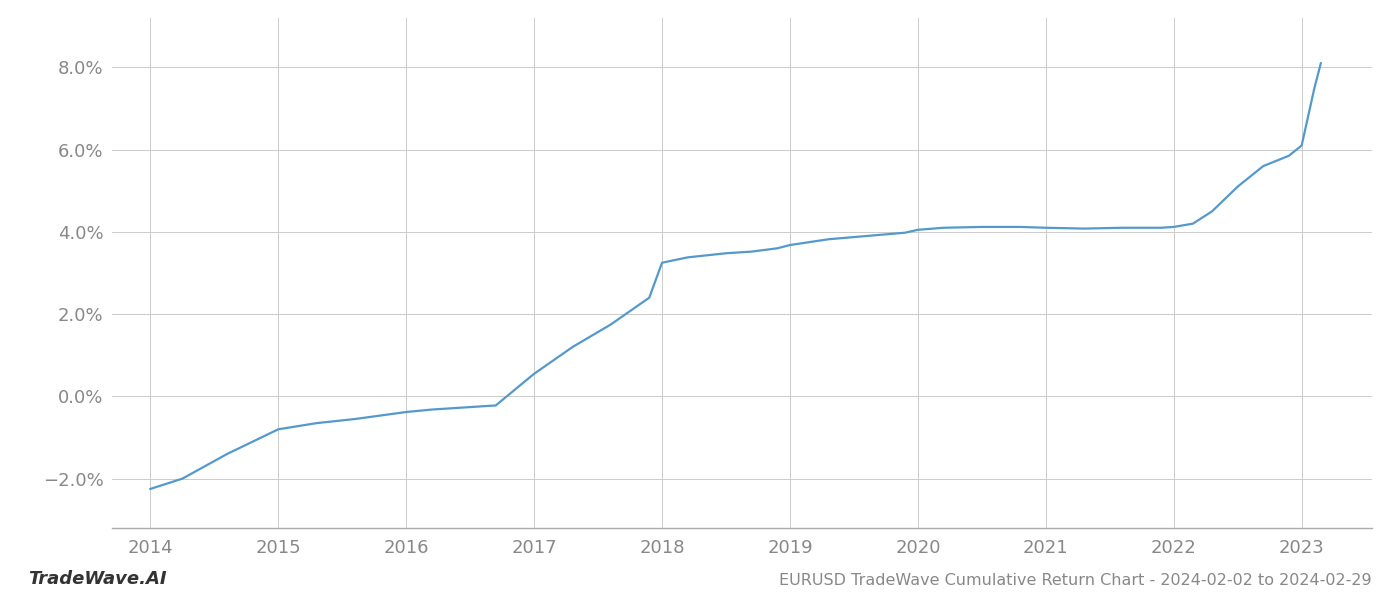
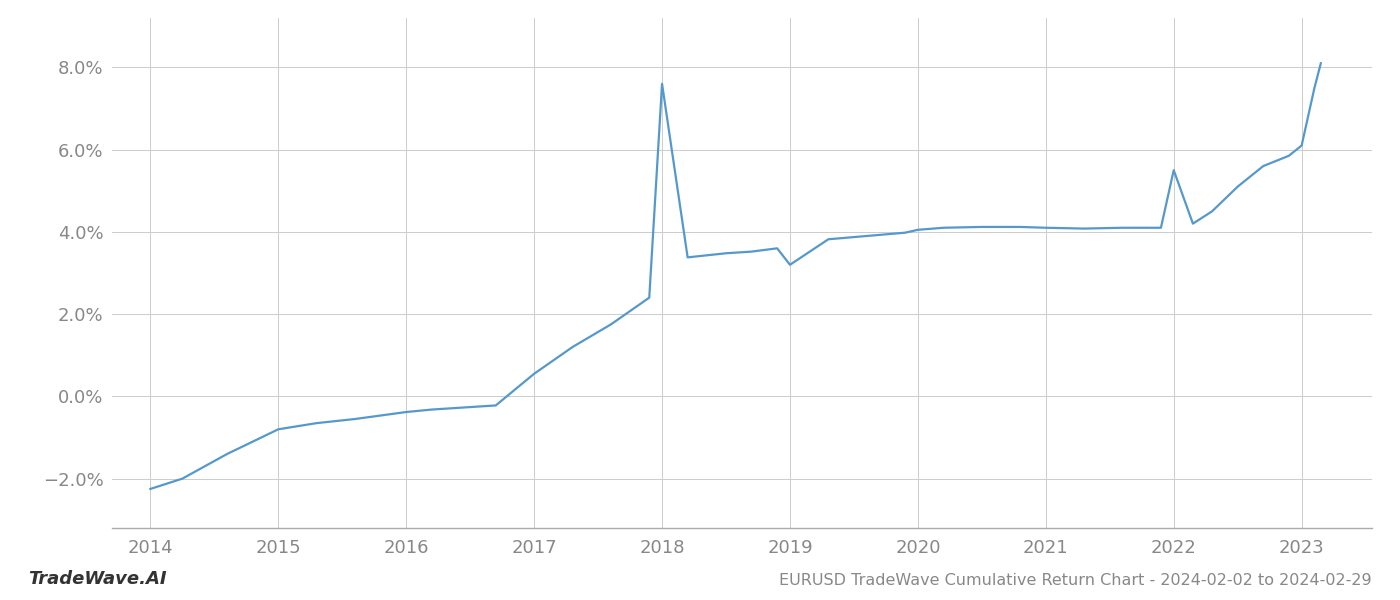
2018: 3.25% -> 7.60%
2019: 3.68% -> 3.20%
2022: 4.12% -> 5.50%
